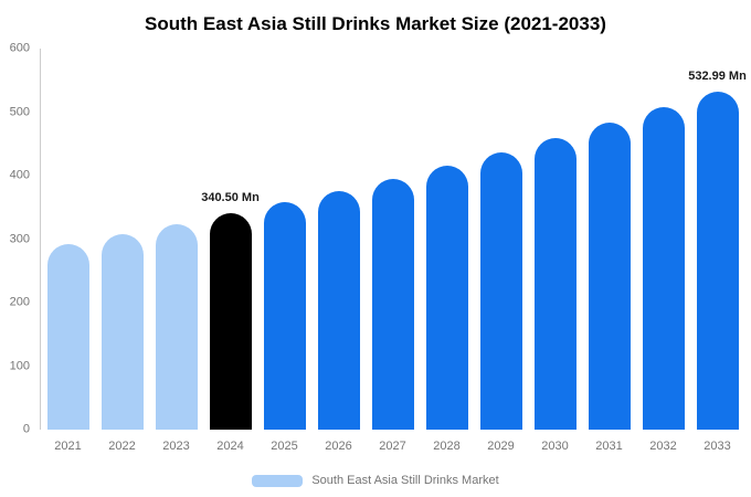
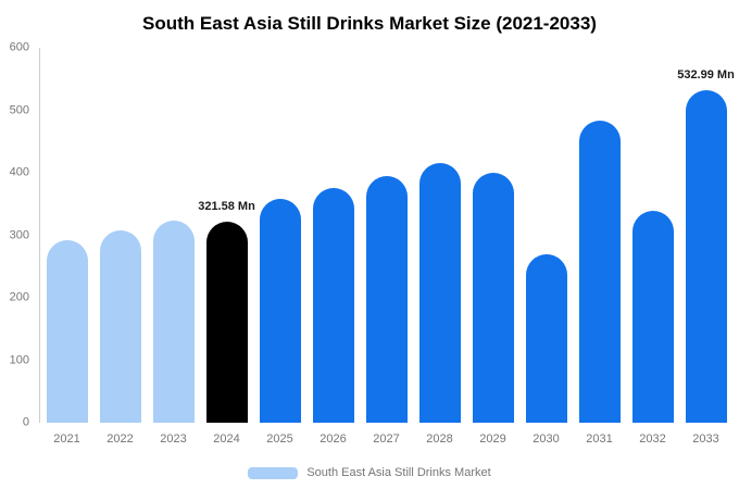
2024: 340.50 -> 321.58
2029: 440 -> 400
2030: 460 -> 270
2032: 510 -> 340
